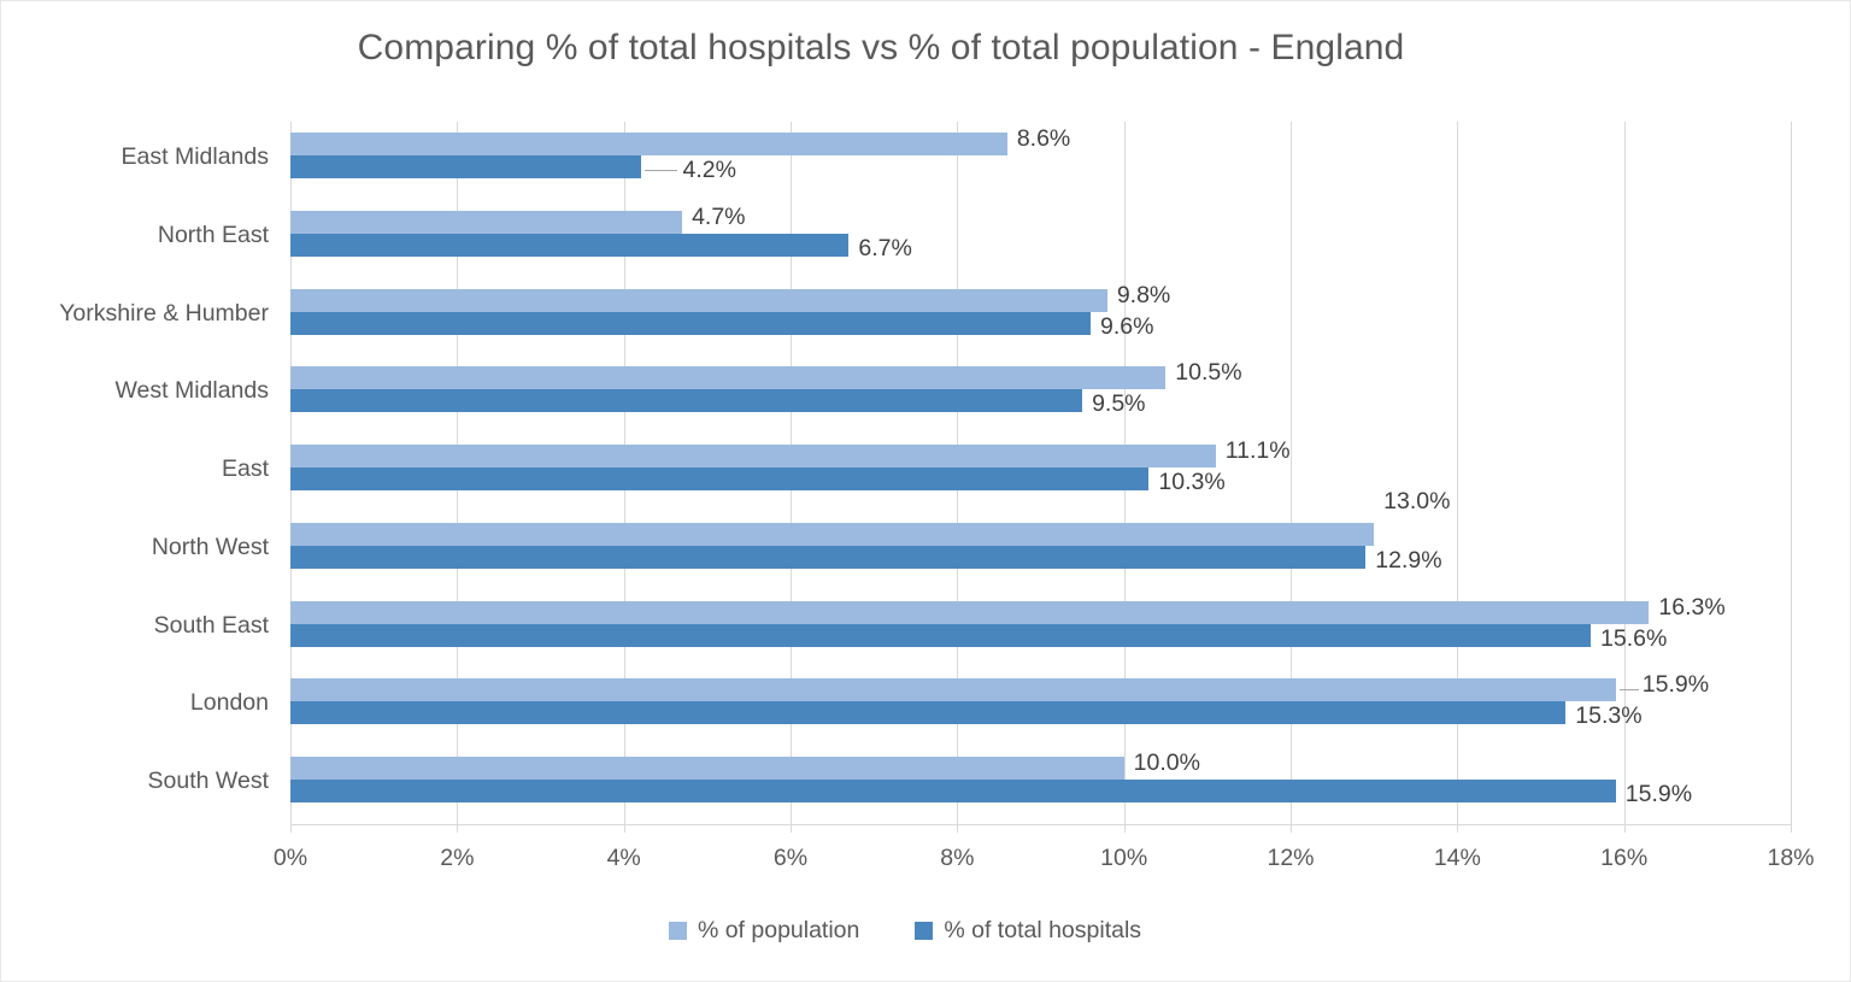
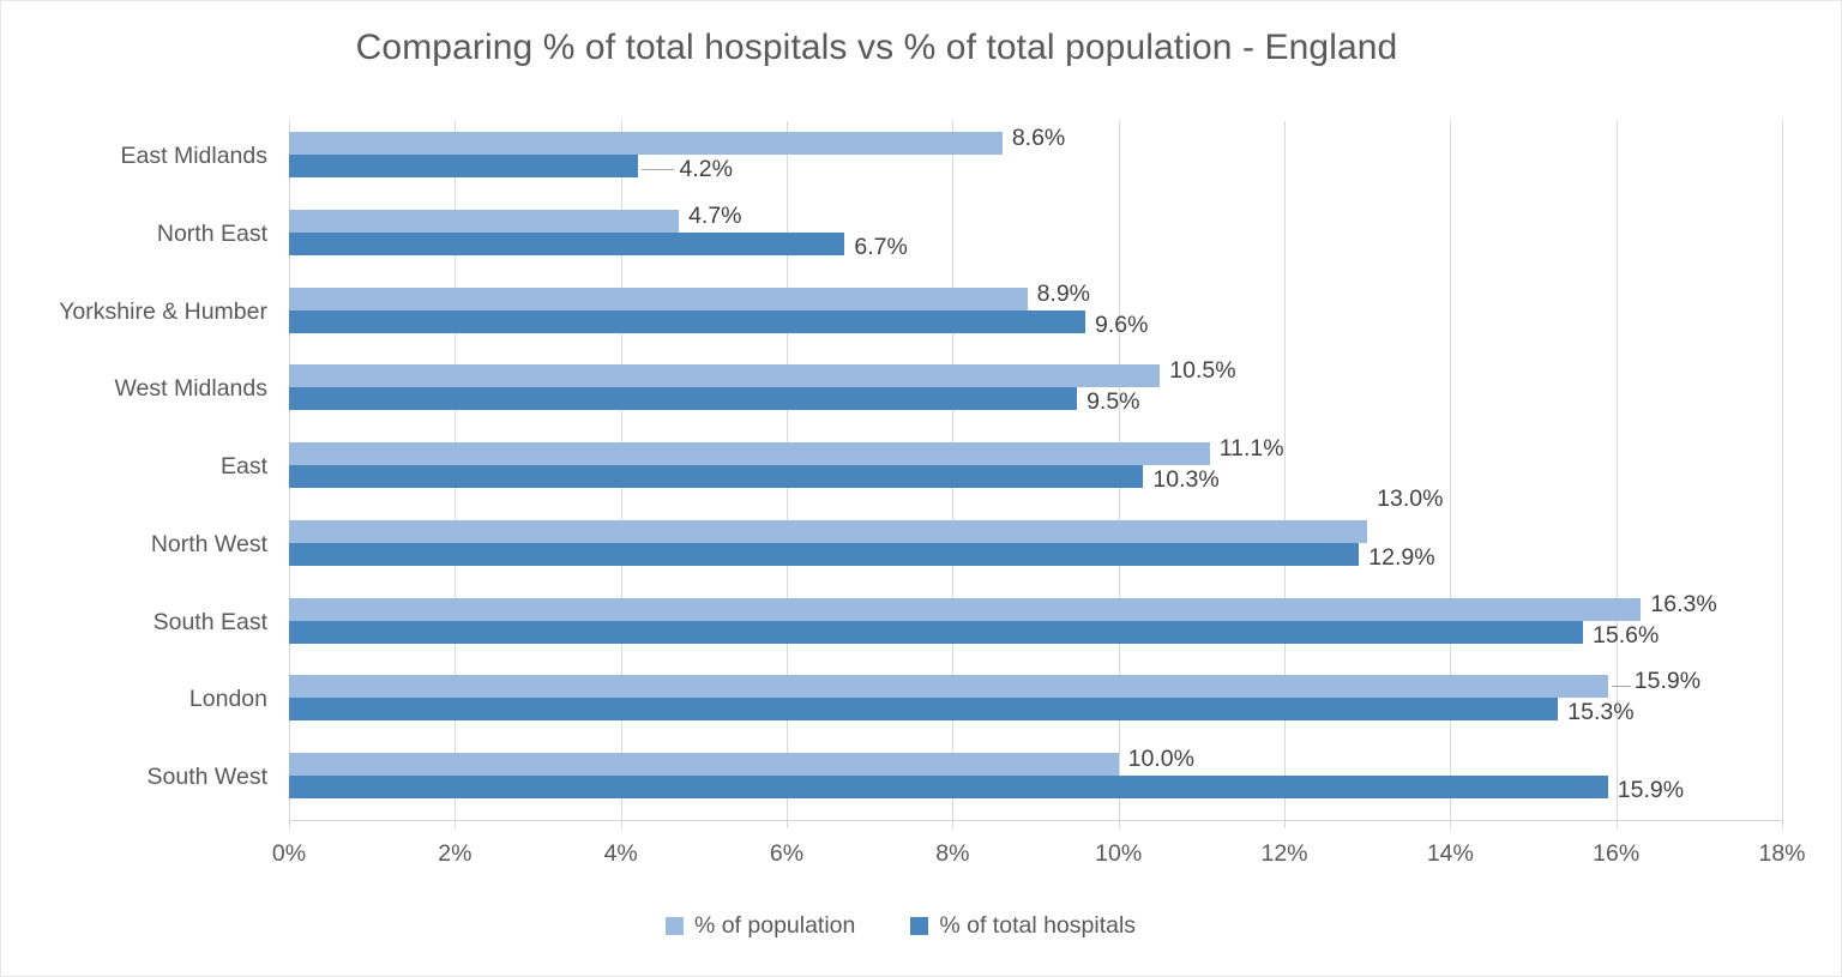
% of population/Yorkshire & Humber: 9.8% -> 8.9%
